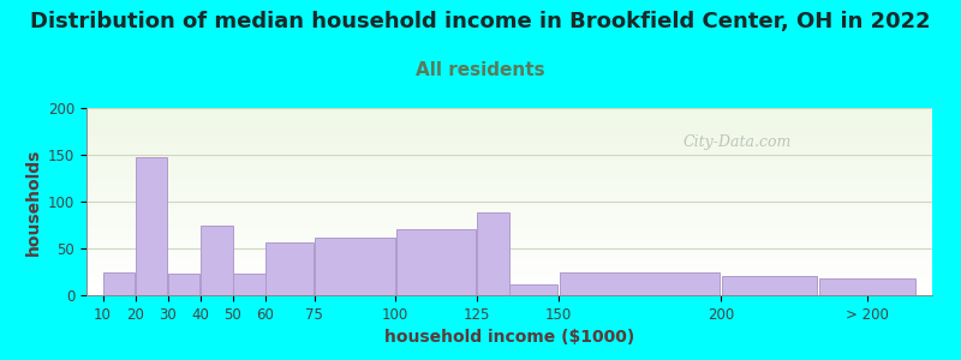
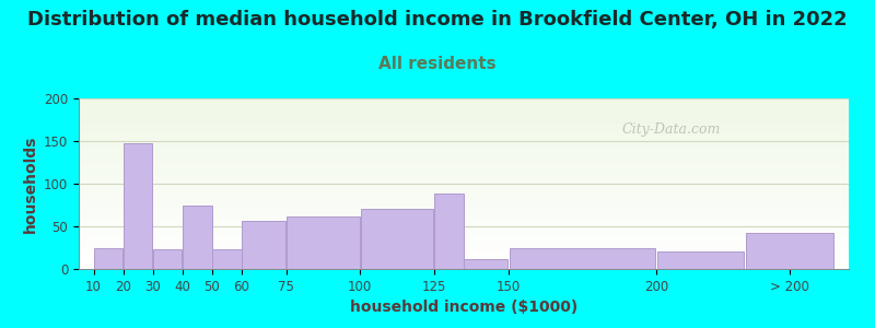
> 200: 18 -> 42
